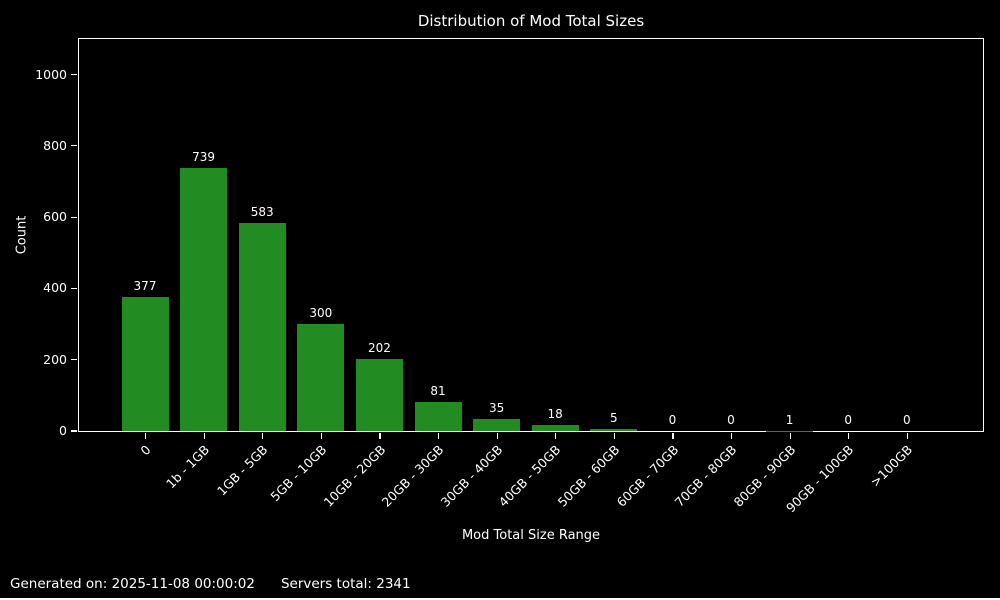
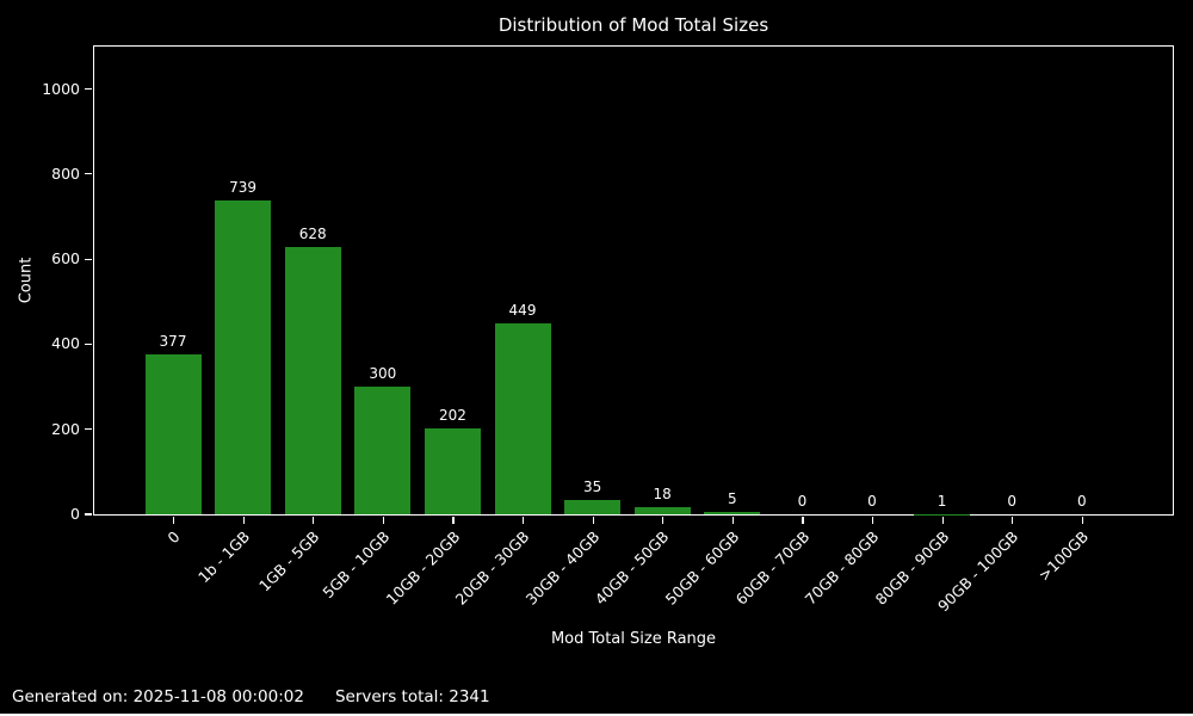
1GB - 5GB: 583 -> 628
20GB - 30GB: 81 -> 449
